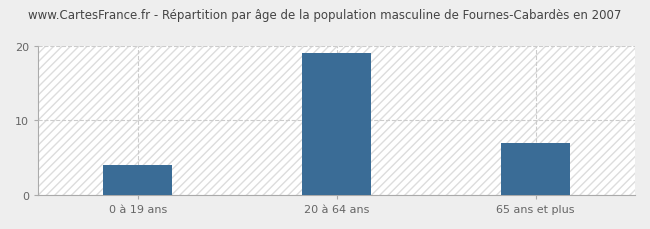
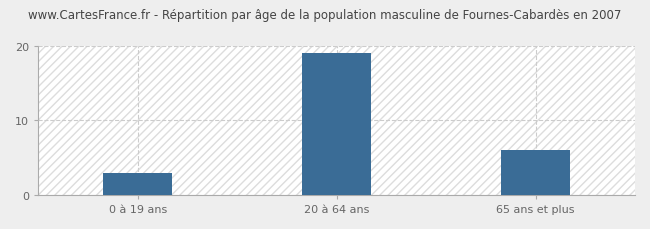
0 à 19 ans: 4 -> 3
65 ans et plus: 7 -> 6
